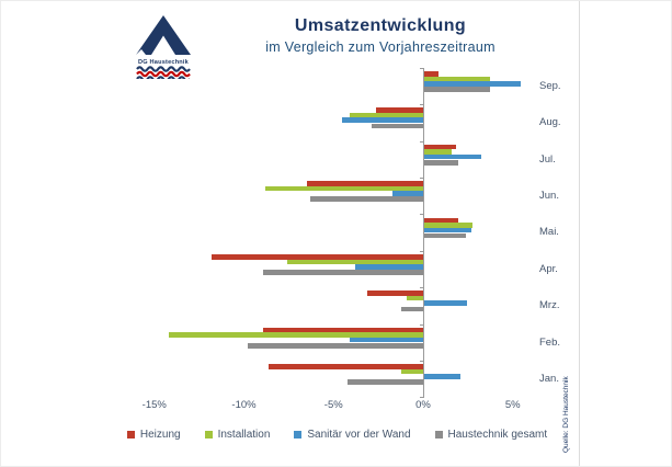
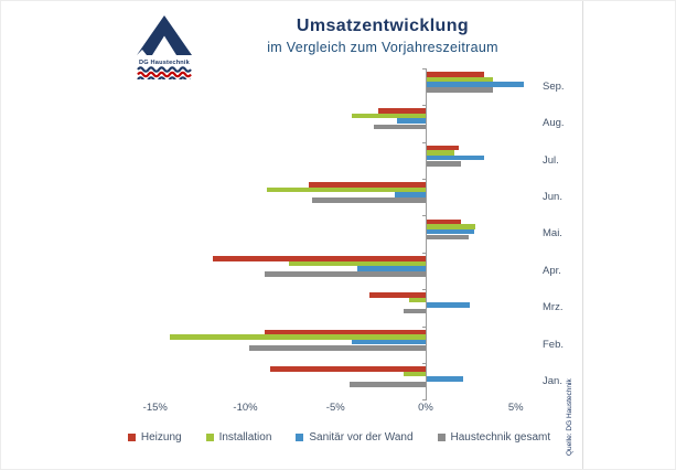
Heizung/Sep.: 0.8% -> 3.2%
Sanitär vor der Wand/Aug.: -4.5% -> -1.6%
